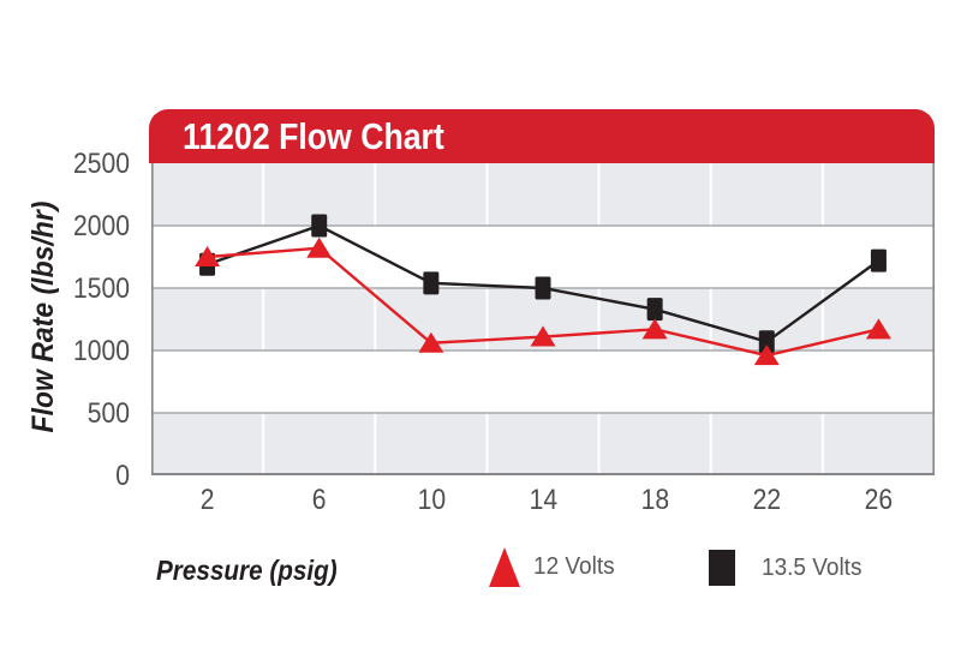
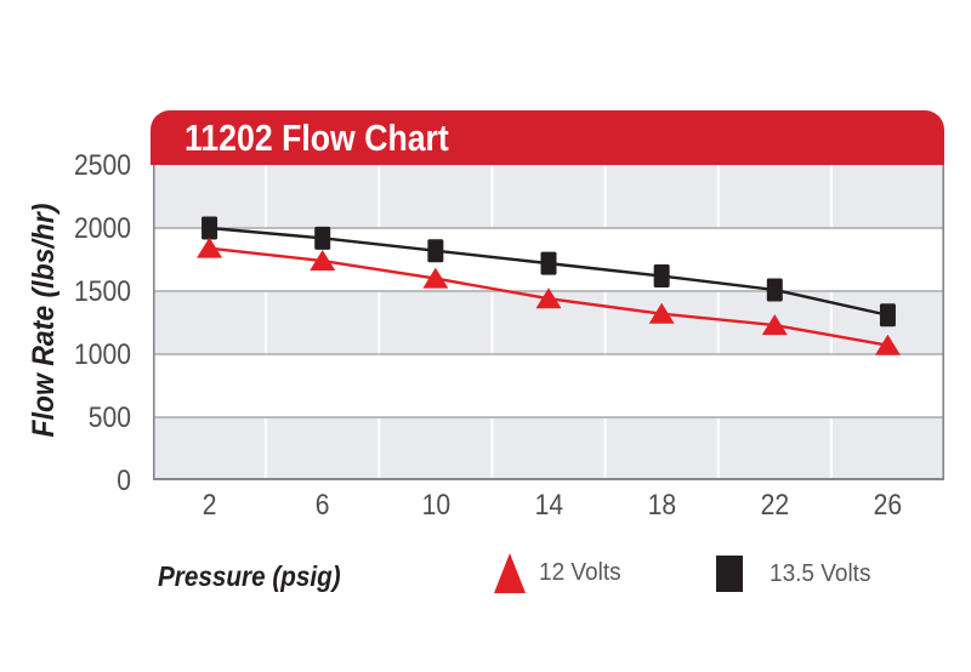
12 Volts/2: 1750 -> 1840
13.5 Volts/2: 1690 -> 2000
12 Volts/6: 1820 -> 1740
13.5 Volts/6: 2000 -> 1920
12 Volts/10: 1060 -> 1600
13.5 Volts/10: 1540 -> 1820
12 Volts/14: 1110 -> 1440
13.5 Volts/14: 1500 -> 1720
12 Volts/18: 1170 -> 1320
13.5 Volts/18: 1330 -> 1620
12 Volts/22: 960 -> 1230
13.5 Volts/22: 1070 -> 1510
12 Volts/26: 1170 -> 1070
13.5 Volts/26: 1720 -> 1310
